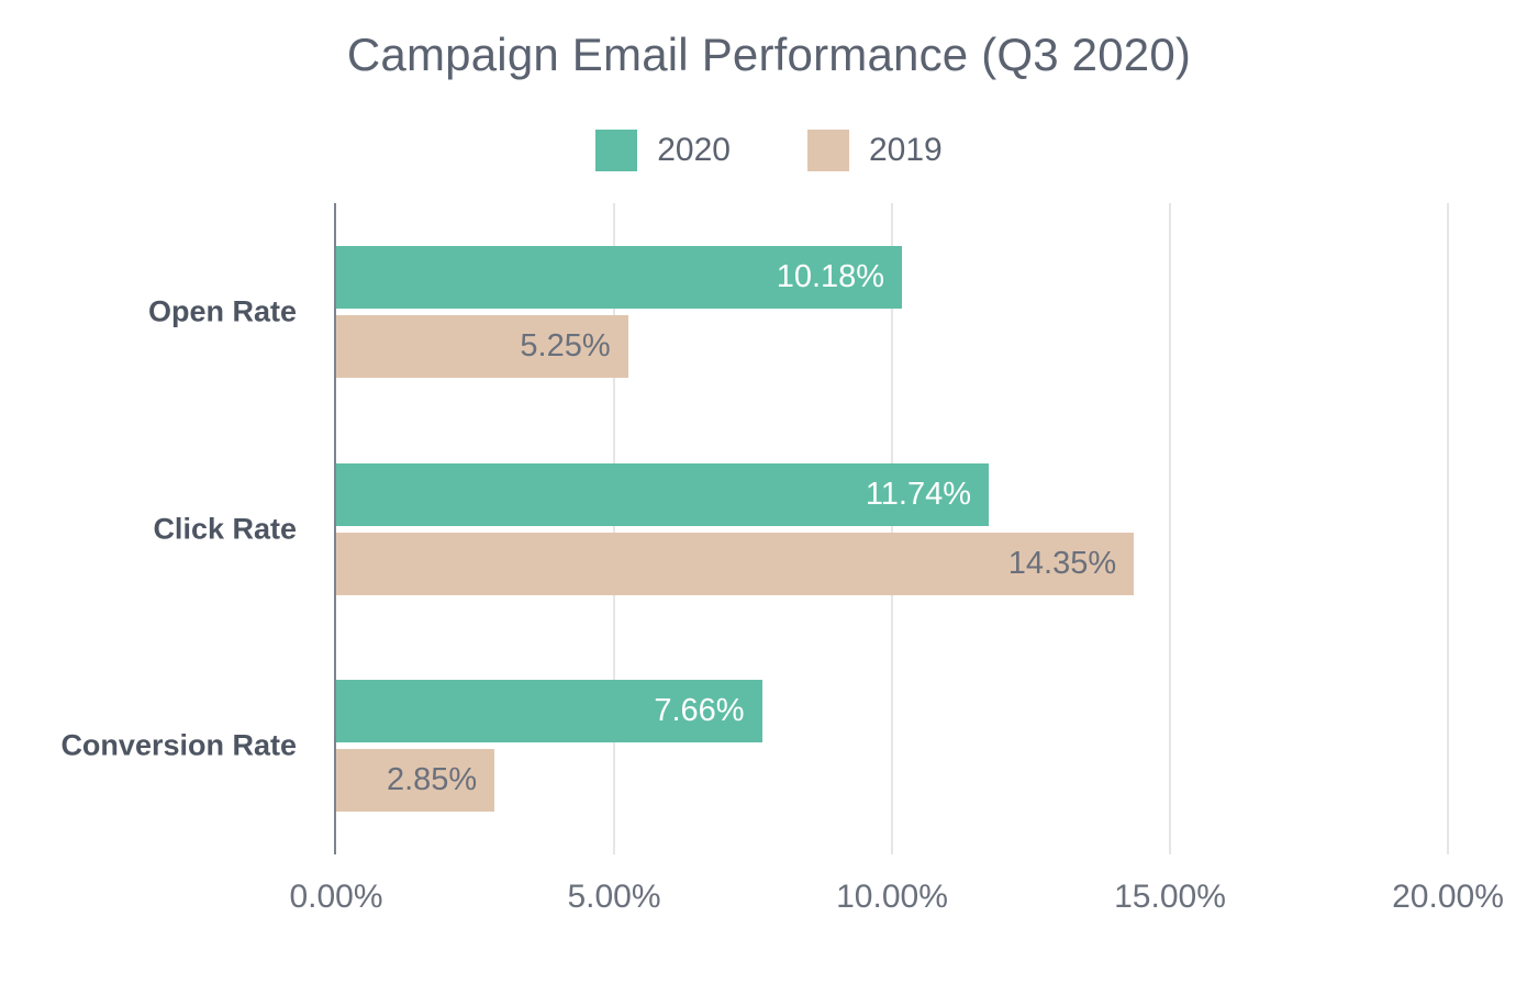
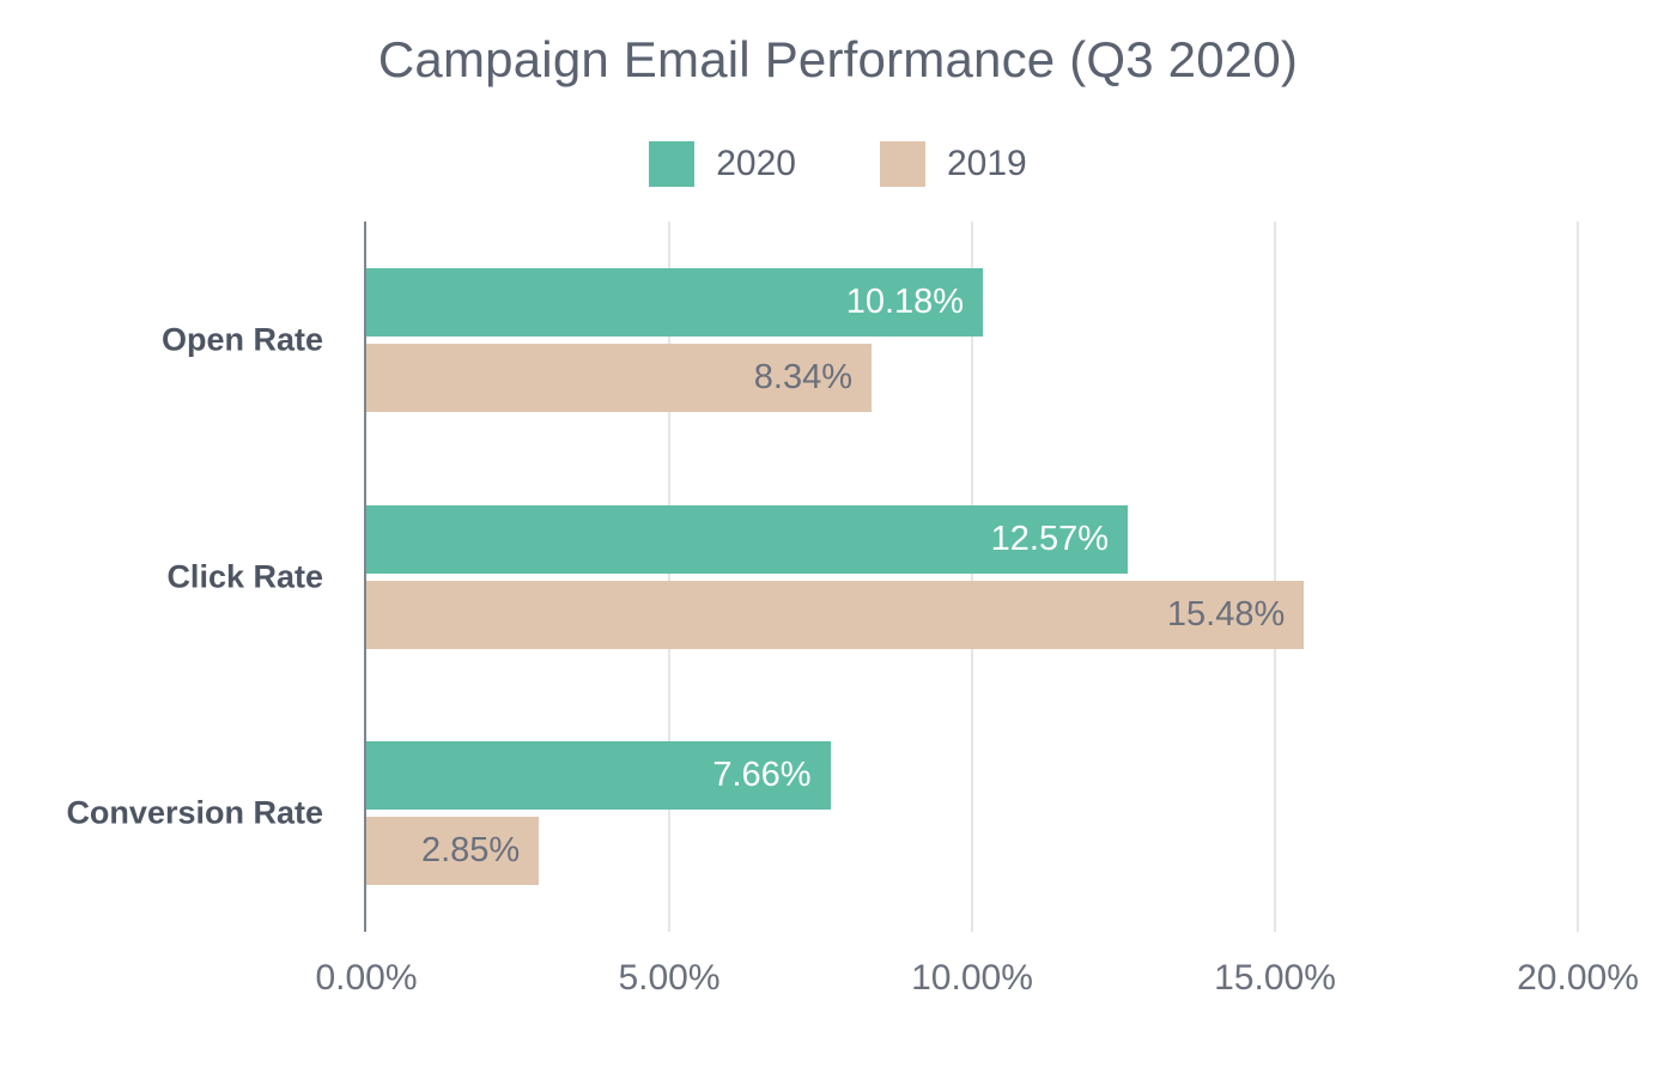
2019/Open Rate: 5.25% -> 8.34%
2020/Click Rate: 11.74% -> 12.57%
2019/Click Rate: 14.35% -> 15.48%
